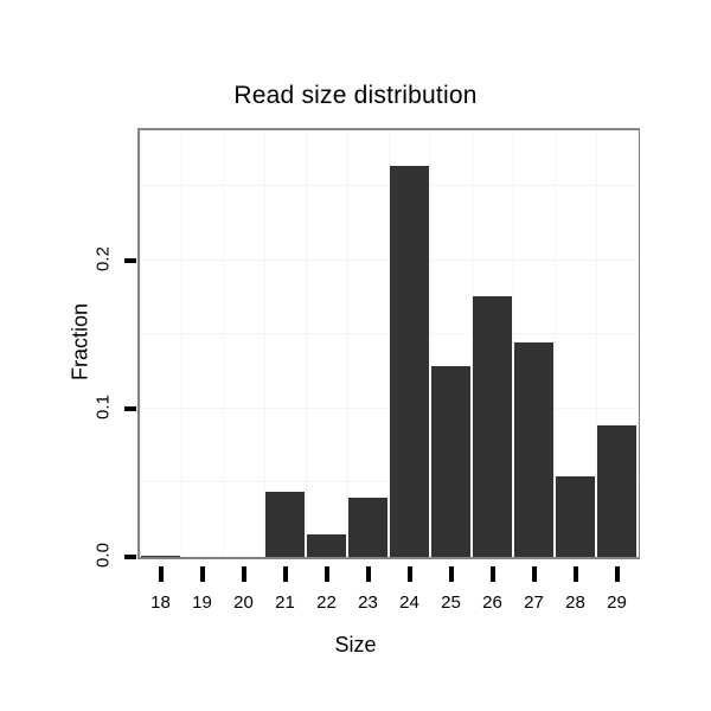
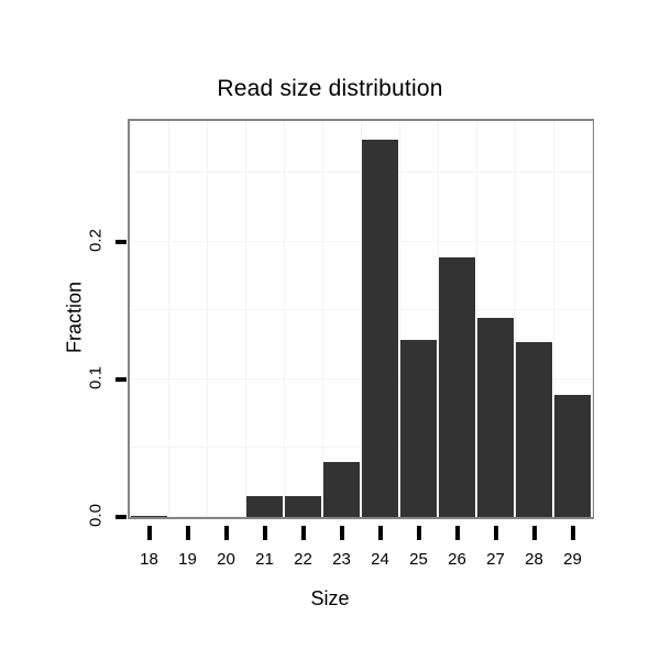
21: 0.044 -> 0.015
24: 0.264 -> 0.274
26: 0.176 -> 0.189
28: 0.054 -> 0.127
